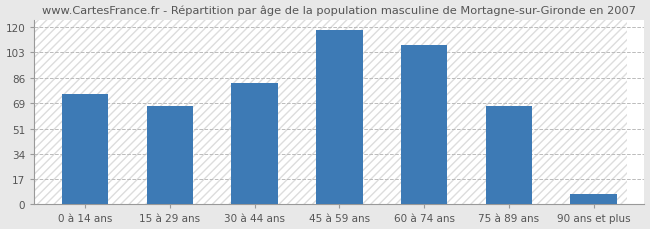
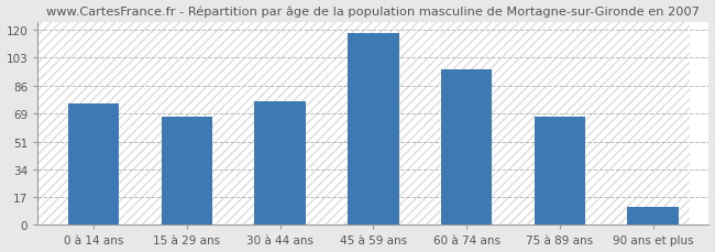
30 à 44 ans: 82 -> 76
60 à 74 ans: 108 -> 96
90 ans et plus: 7 -> 11
